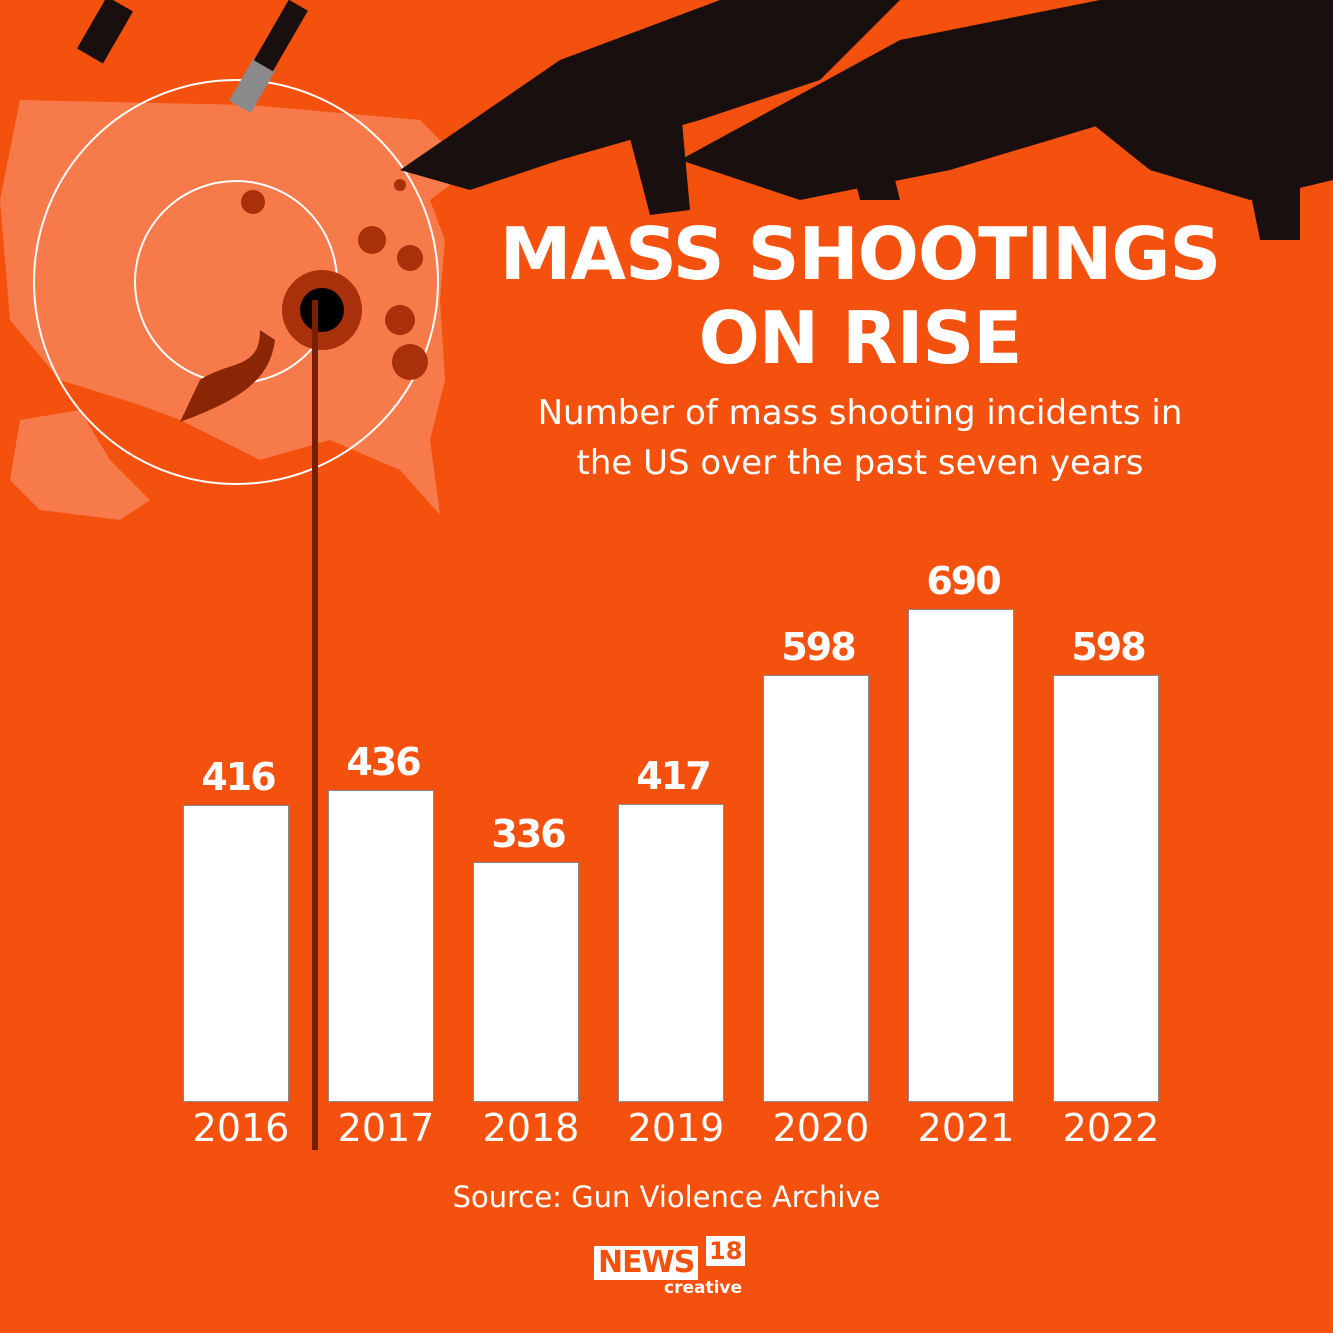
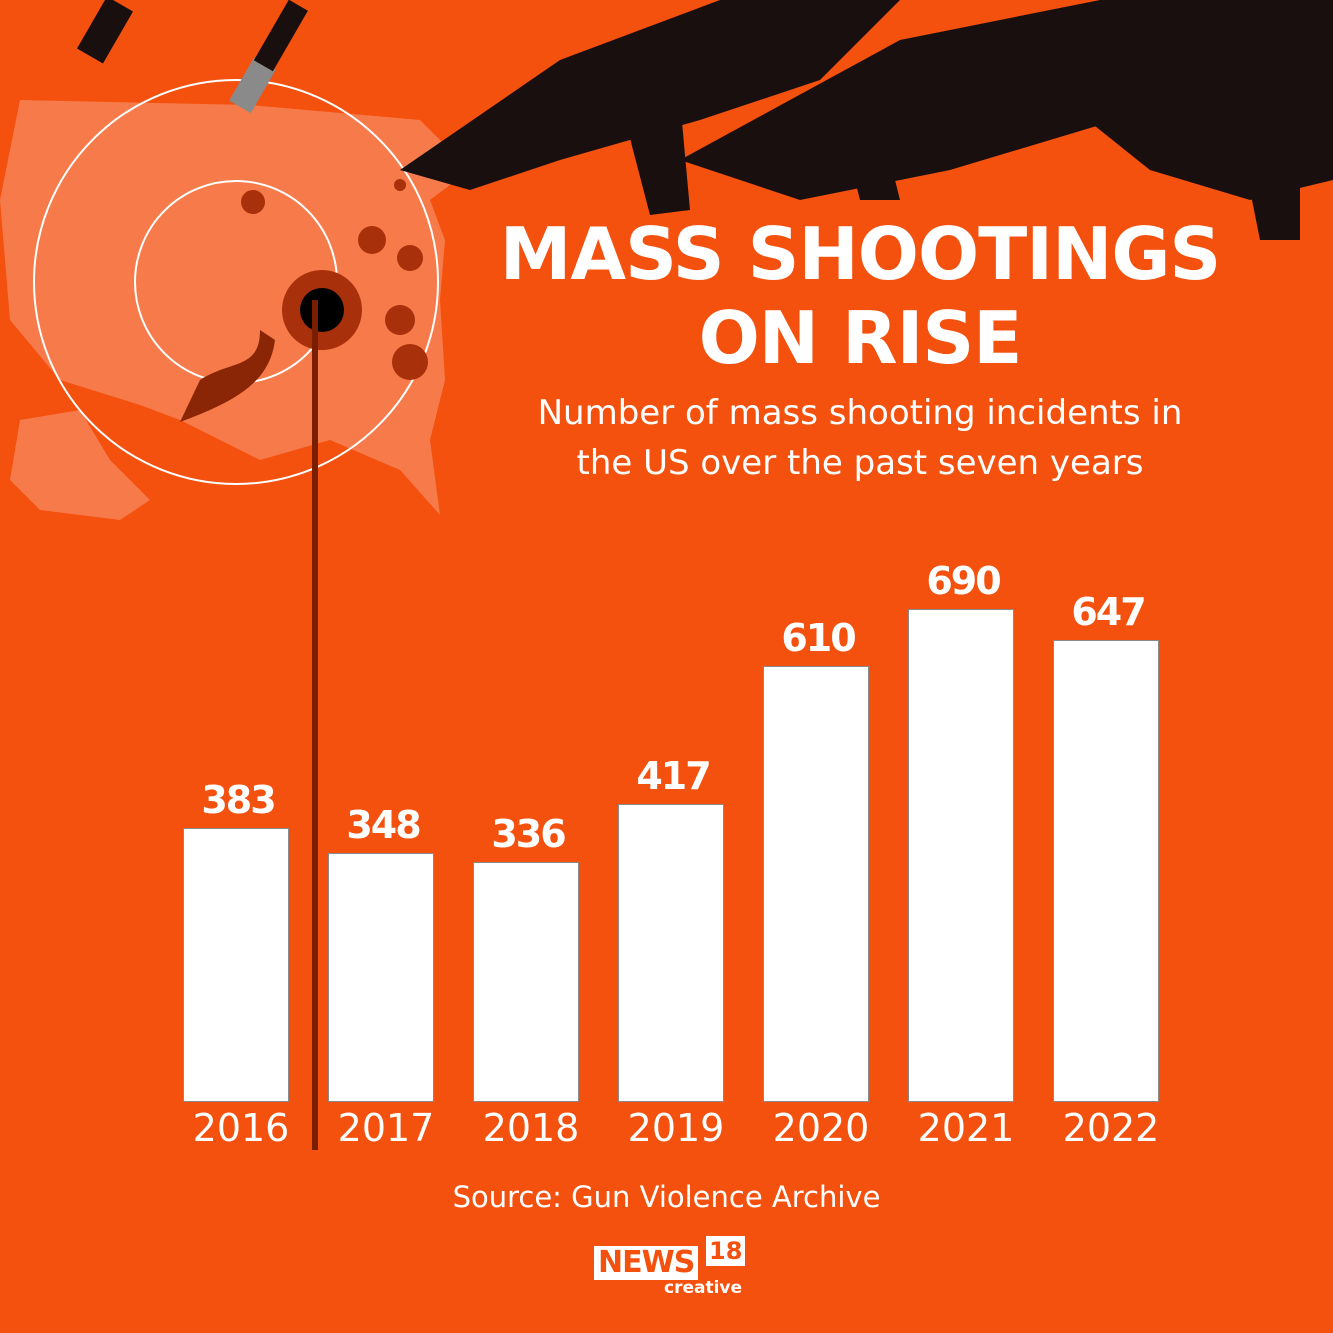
2016: 416 -> 383
2017: 436 -> 348
2020: 598 -> 610
2022: 598 -> 647
